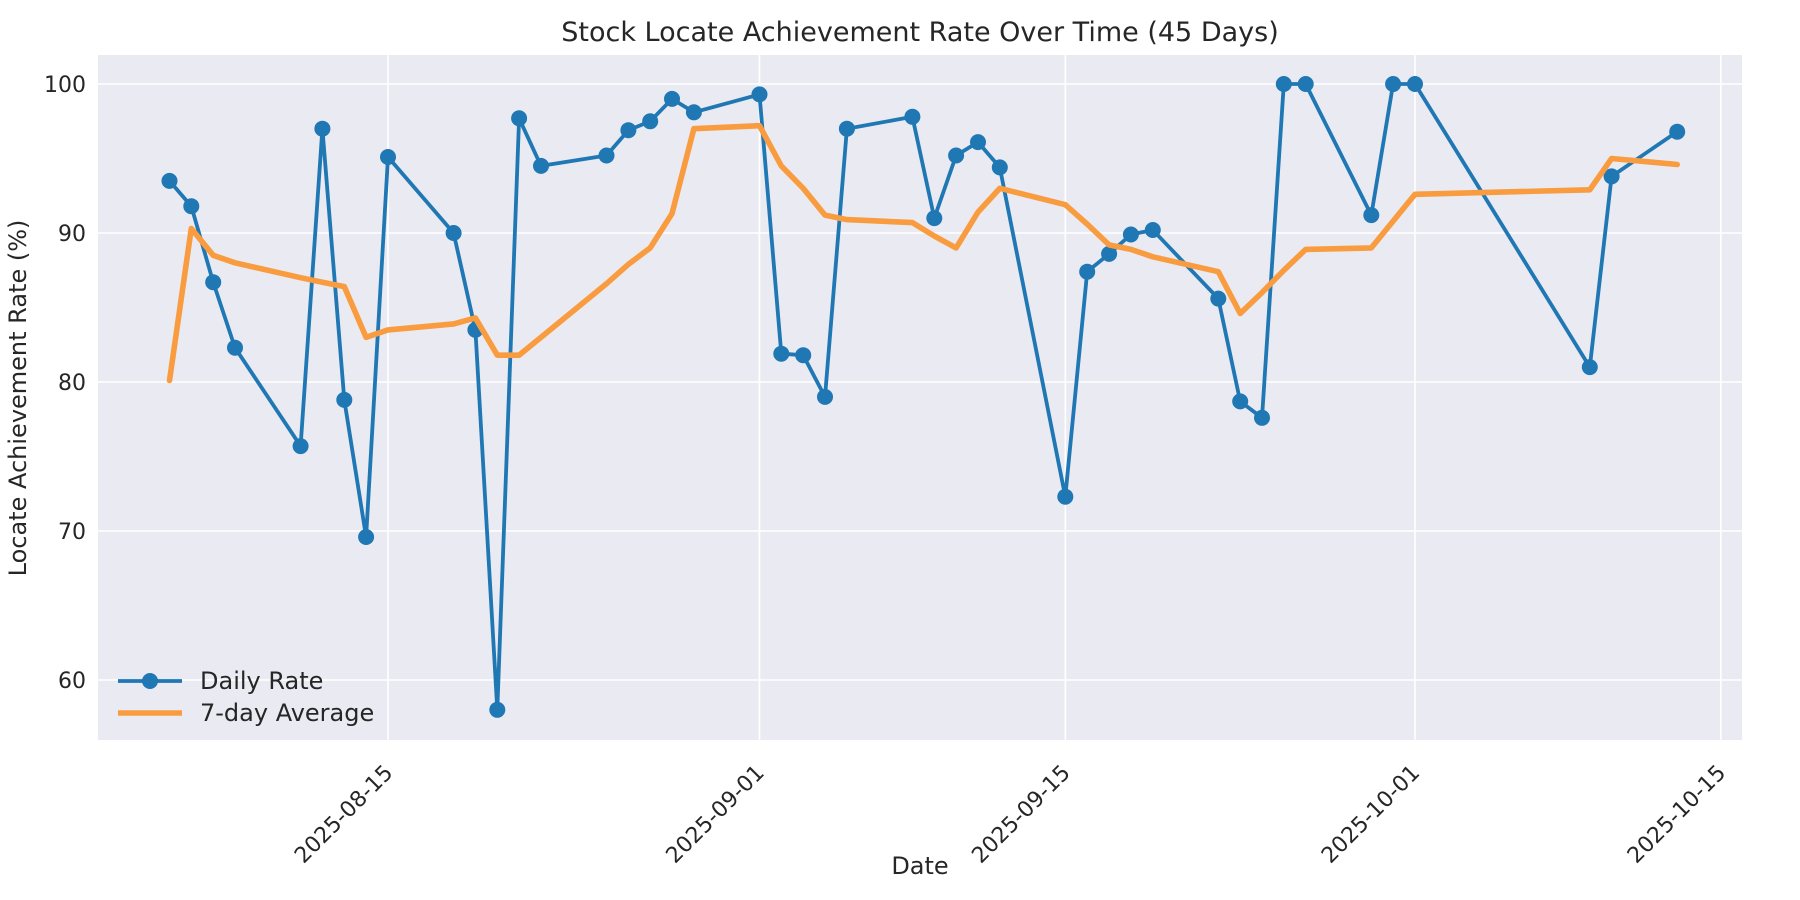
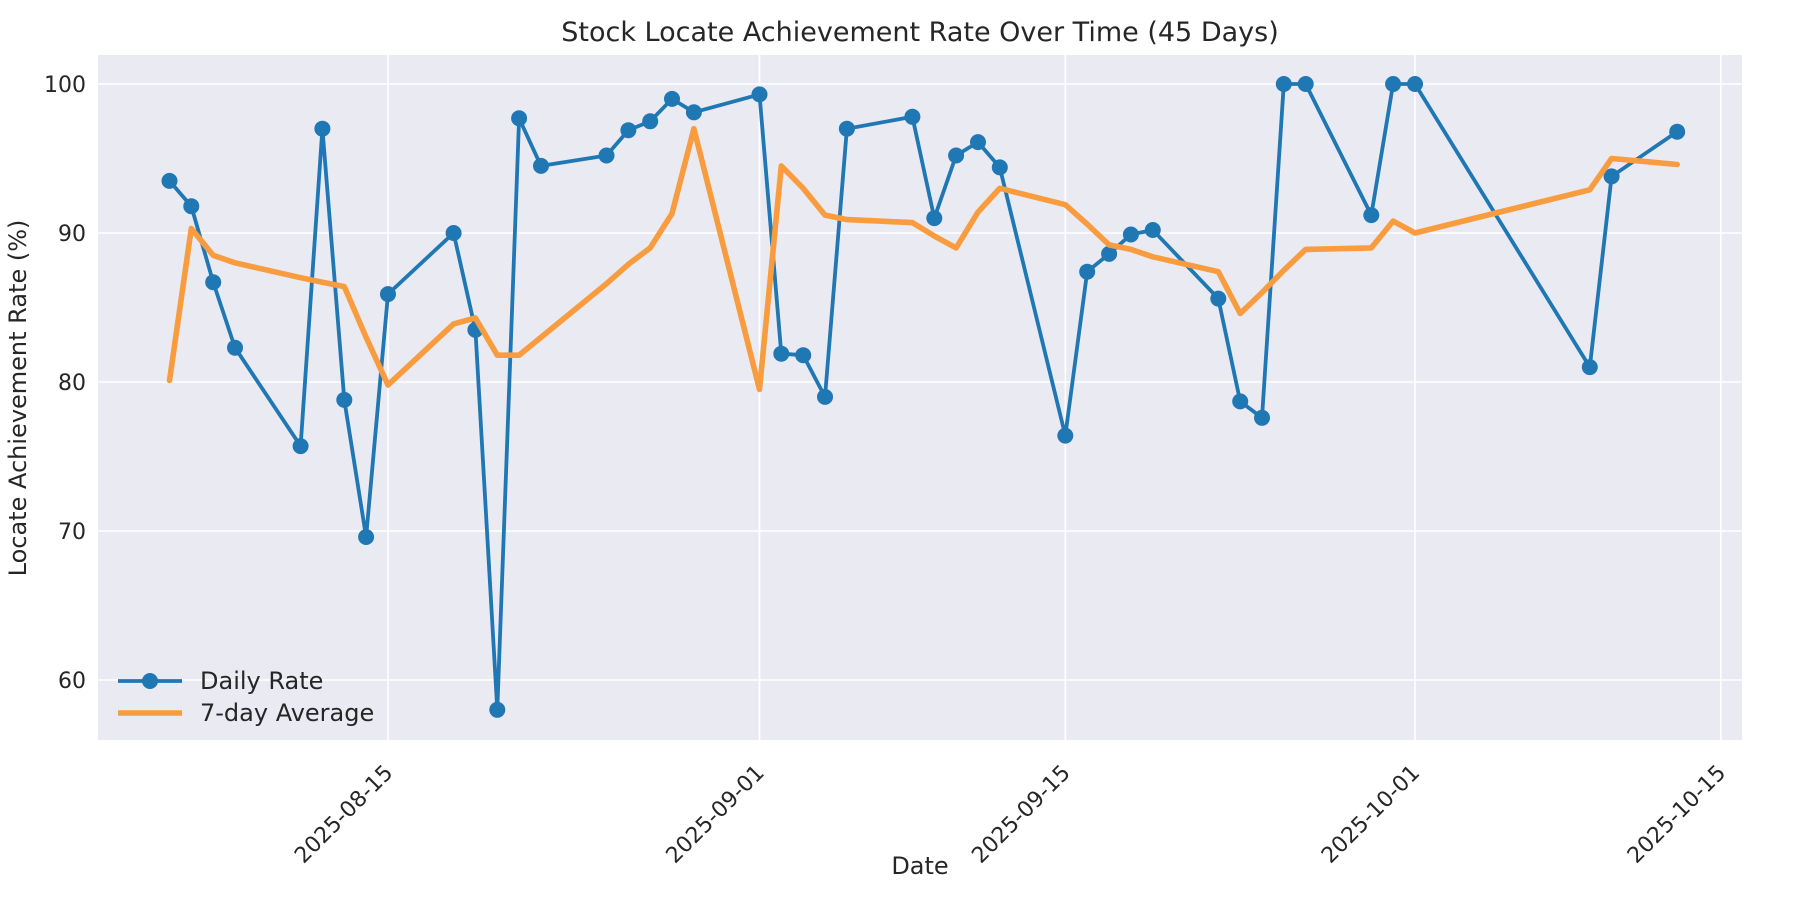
Daily Rate/2025-08-15: 95.1 -> 85.9
7-day Average/2025-08-15: 83.5 -> 79.8
7-day Average/2025-09-01: 97.2 -> 79.5
Daily Rate/2025-09-15: 72.3 -> 76.4
7-day Average/2025-10-01: 92.6 -> 90.0
